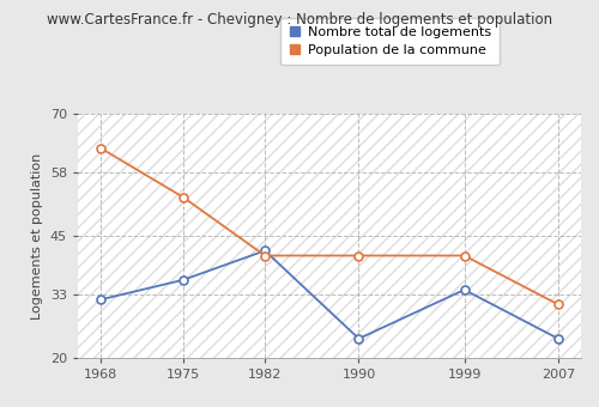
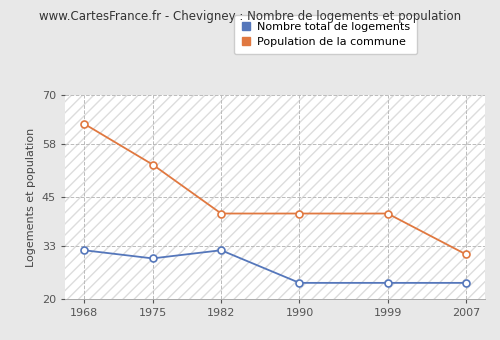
Nombre total de logements/1975: 36 -> 30
Nombre total de logements/1982: 42 -> 32
Nombre total de logements/1999: 34 -> 24
